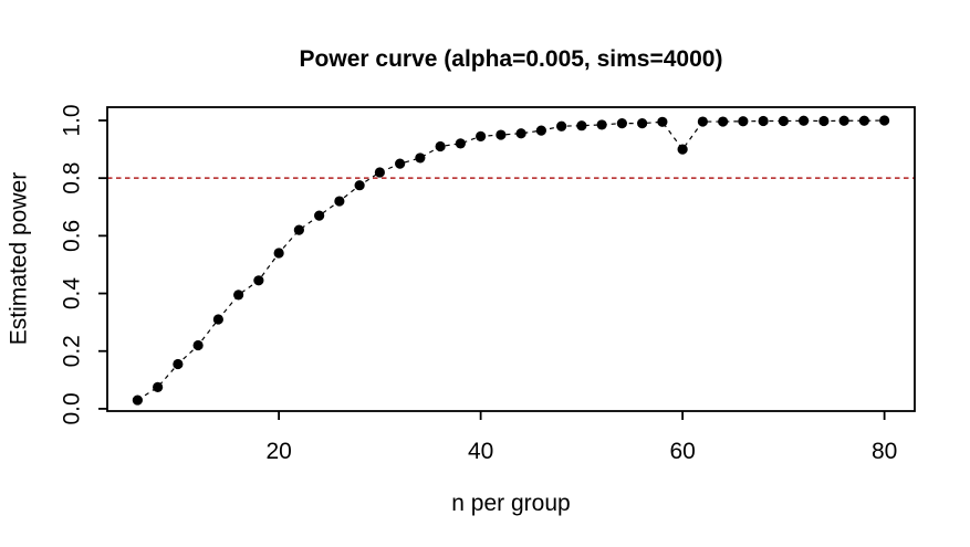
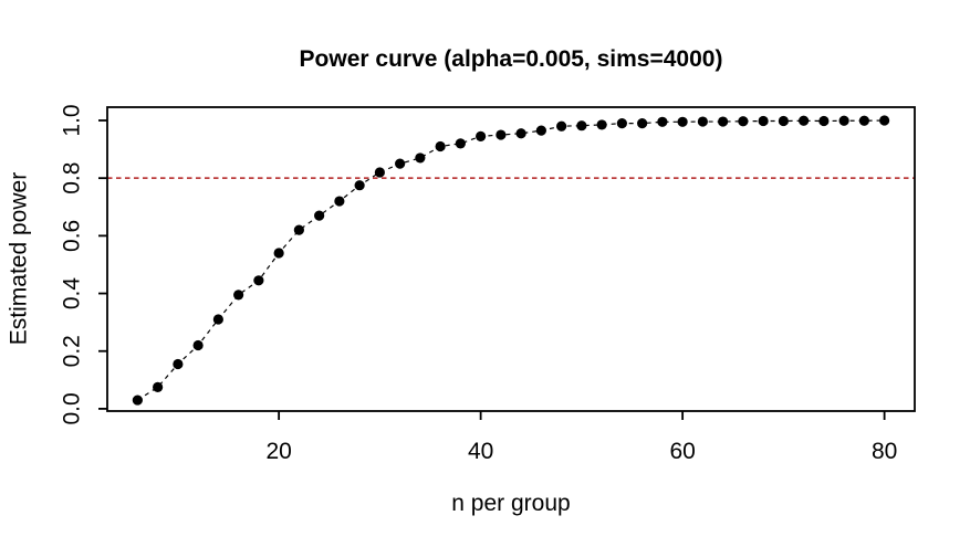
60: 0.90 -> 0.99
